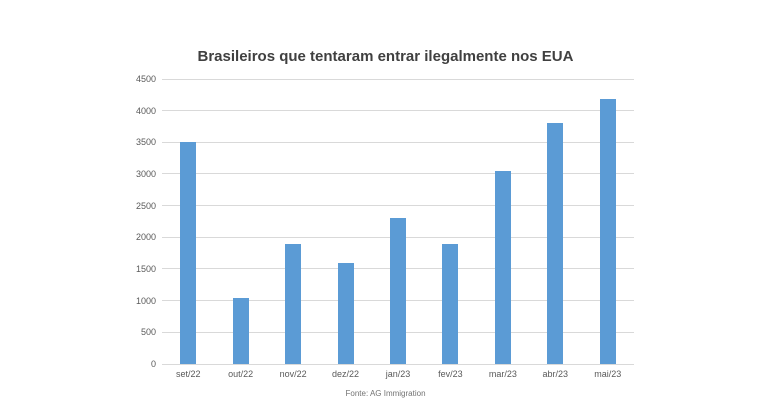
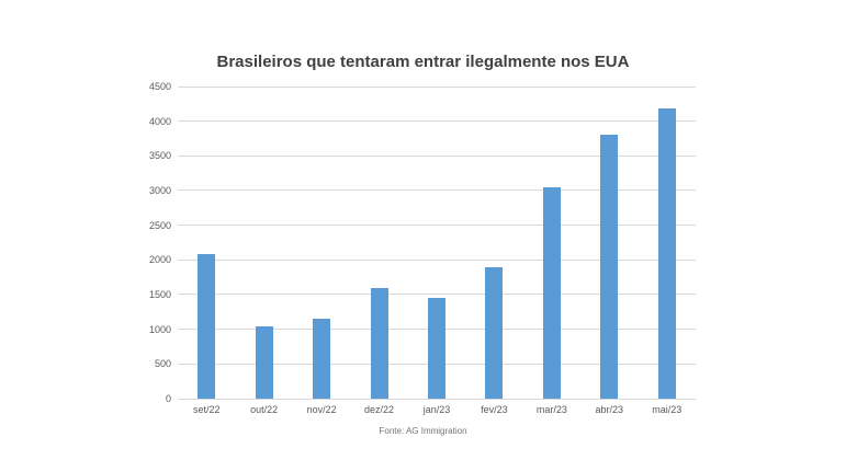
set/22: 3500 -> 2100
nov/22: 1900 -> 1200
jan/23: 2300 -> 1400
